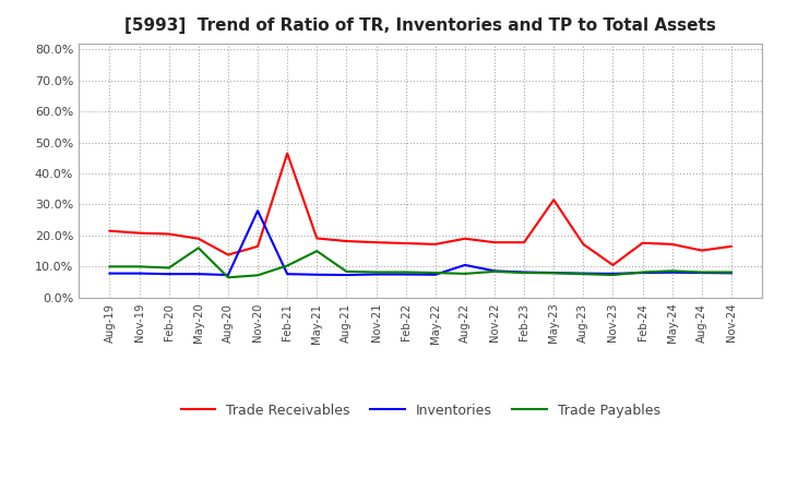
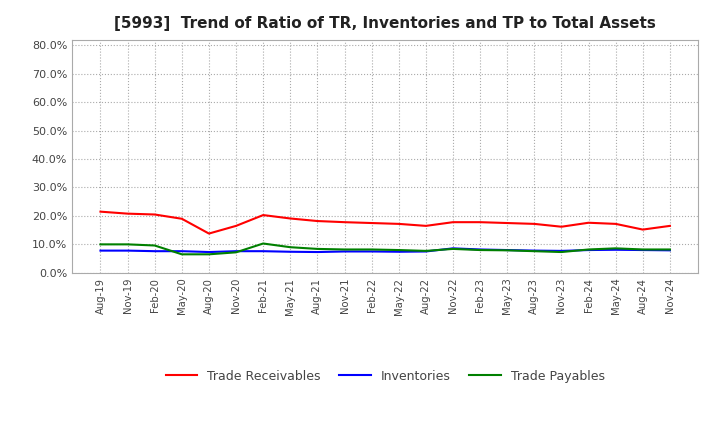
Trade Payables/May-20: 16.0% -> 6.5%
Inventories/Nov-20: 28.0% -> 7.6%
Trade Receivables/Feb-21: 46.5% -> 20.3%
Trade Payables/May-21: 15.0% -> 9.0%
Trade Receivables/Aug-22: 19.0% -> 16.5%
Inventories/Aug-22: 10.5% -> 7.5%
Trade Receivables/May-23: 31.5% -> 17.5%
Trade Receivables/Nov-23: 10.5% -> 16.2%
